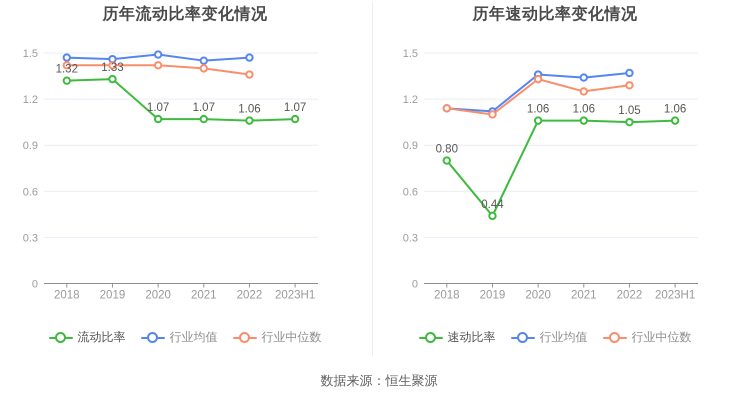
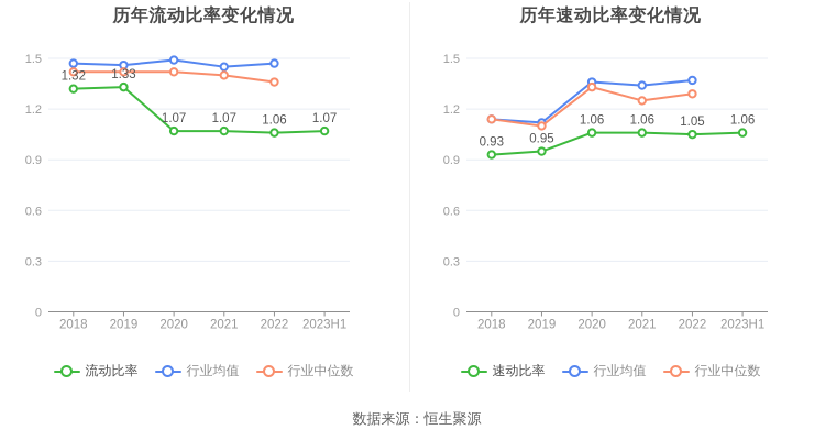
历年速动比率变化情况/速动比率/2018: 0.80 -> 0.93
历年速动比率变化情况/速动比率/2019: 0.44 -> 0.95
